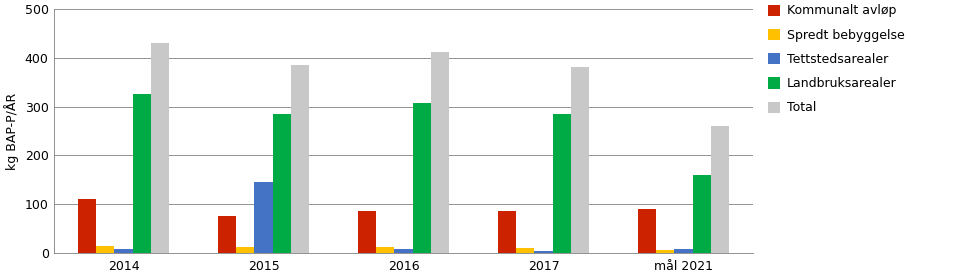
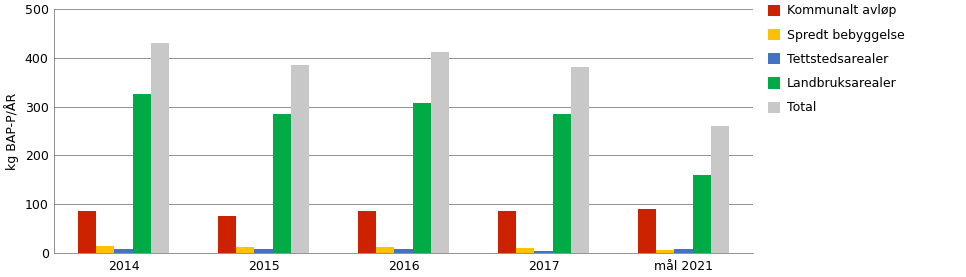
Kommunalt avløp/2014: 110 -> 85
Tettstedsarealer/2015: 145 -> 7
